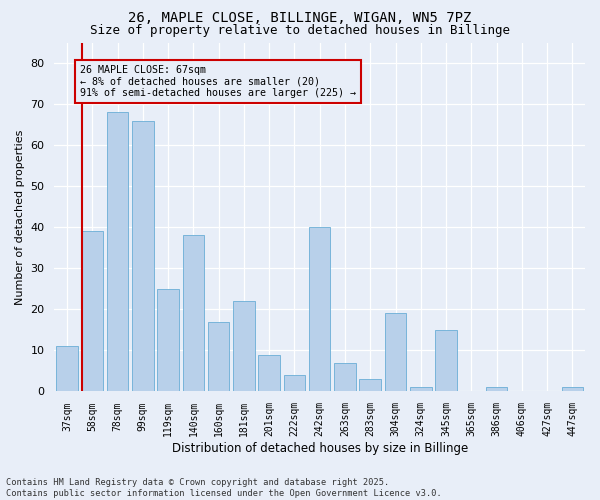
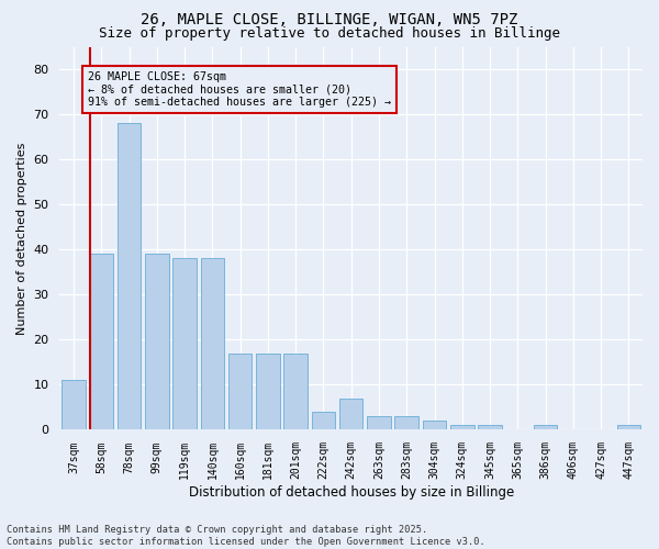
99sqm: 66 -> 39
119sqm: 25 -> 38
181sqm: 22 -> 17
201sqm: 9 -> 17
242sqm: 40 -> 7
263sqm: 7 -> 3
304sqm: 19 -> 2
345sqm: 15 -> 1
